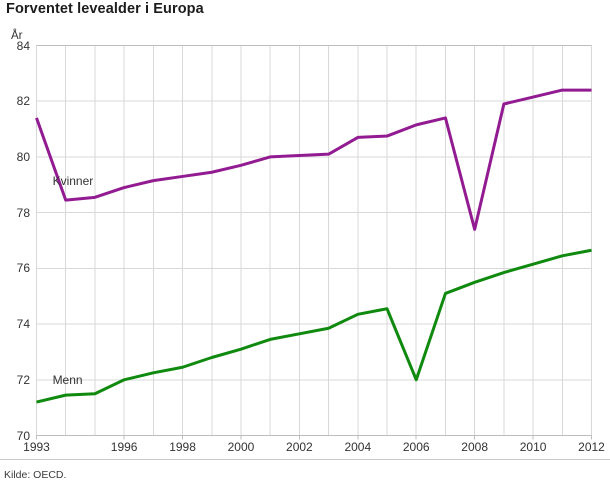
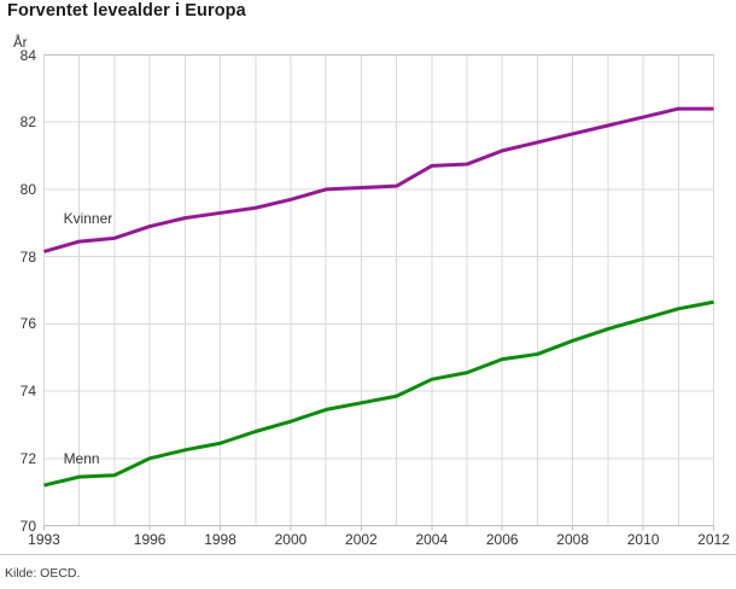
Kvinner/1993: 81.4 -> 78.2
Menn/2006: 72.0 -> 75.0
Kvinner/2008: 77.4 -> 81.7
